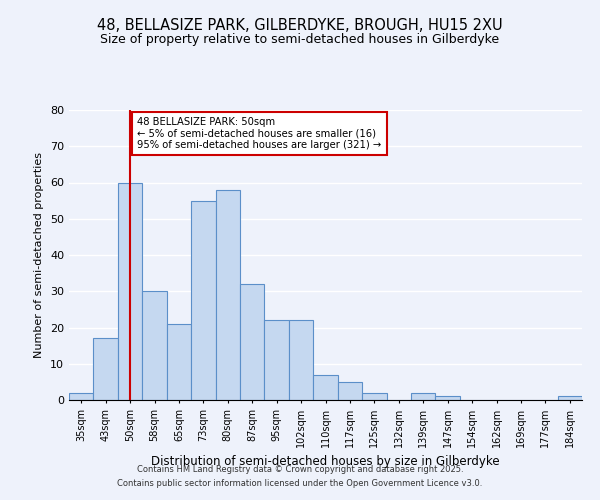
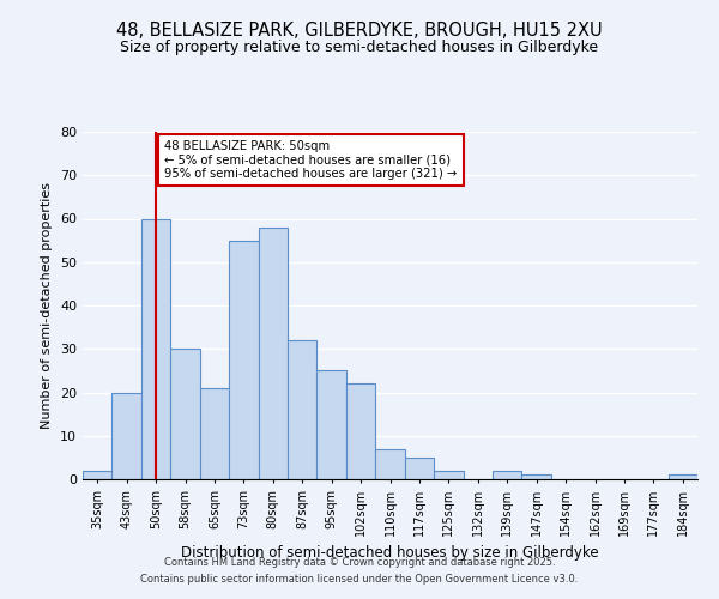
43sqm: 17 -> 20
95sqm: 22 -> 25
